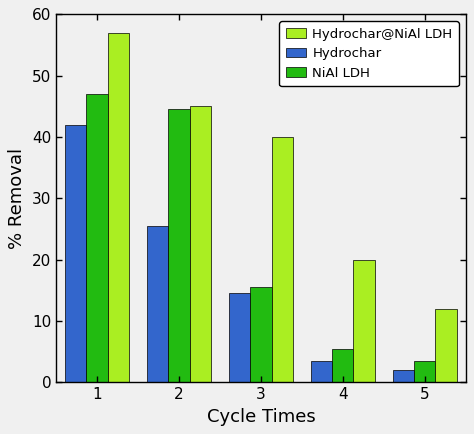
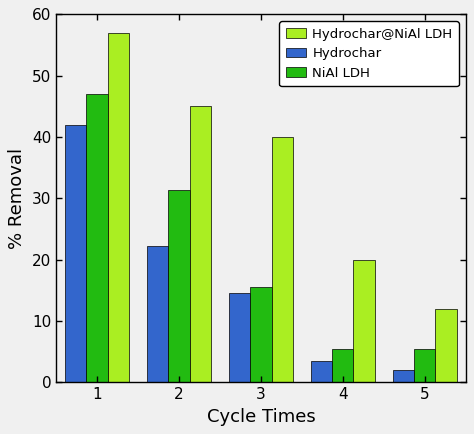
Hydrochar/2: 25.5 -> 22.2
NiAl LDH/2: 44.5 -> 31.4
NiAl LDH/5: 3.5 -> 5.4
